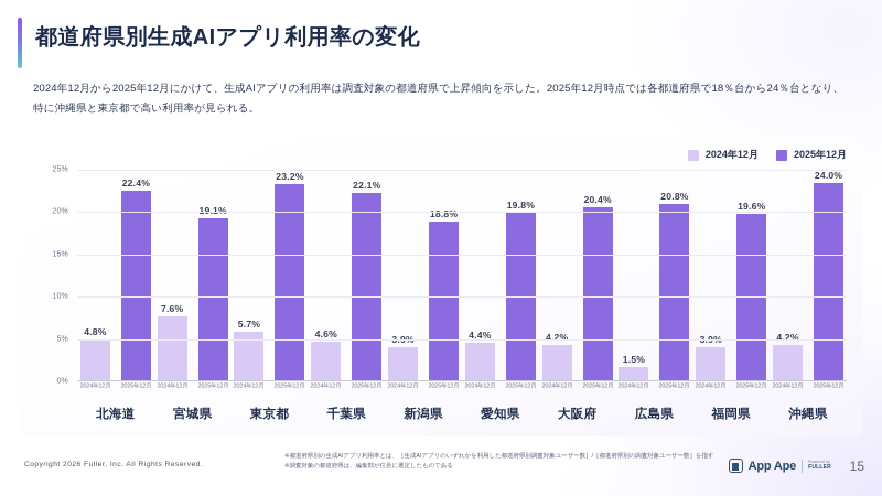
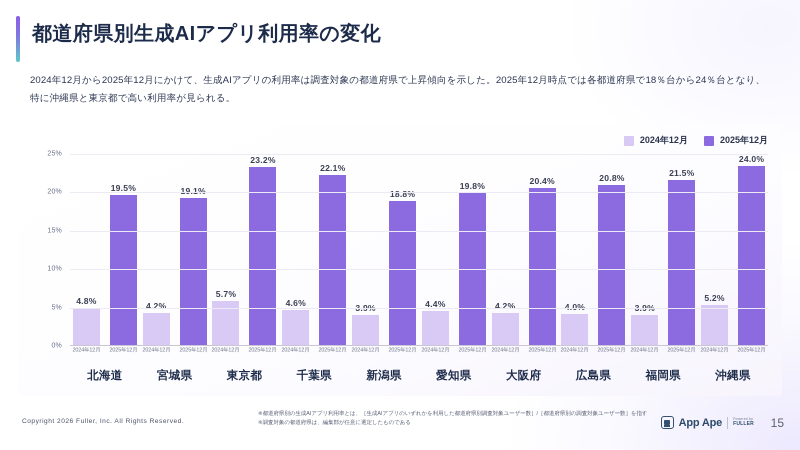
2025年12月/北海道: 22.4% -> 19.5%
2024年12月/宮城県: 7.6% -> 4.2%
2024年12月/広島県: 1.5% -> 4.0%
2025年12月/福岡県: 19.6% -> 21.5%
2024年12月/沖縄県: 4.2% -> 5.2%
